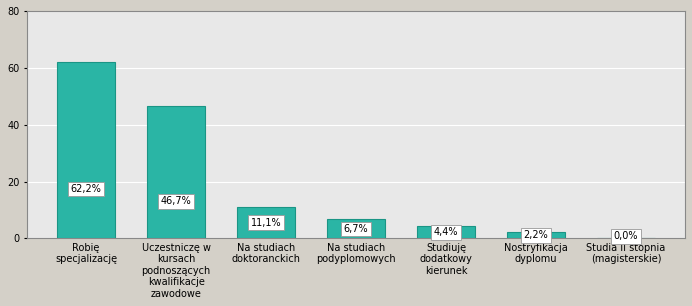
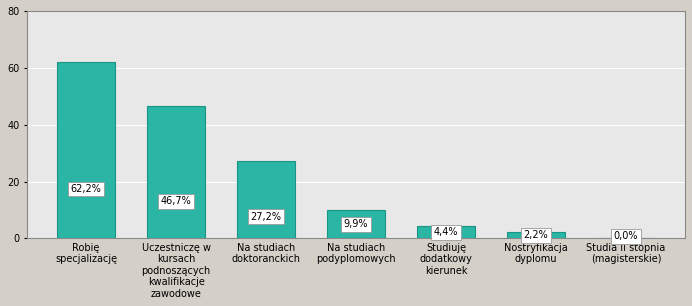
Na studiach doktoranckich: 11,1% -> 27,2%
Na studiach podyplomowych: 6,7% -> 9,9%
